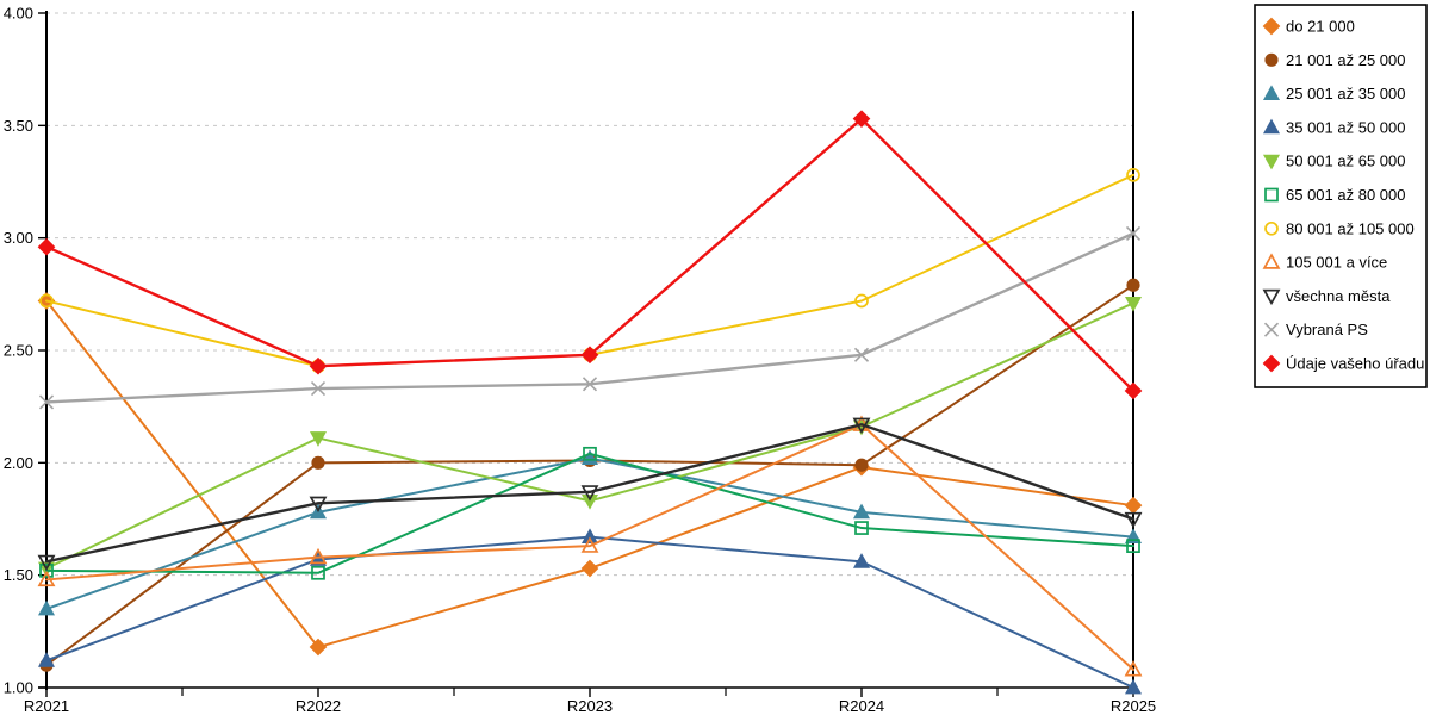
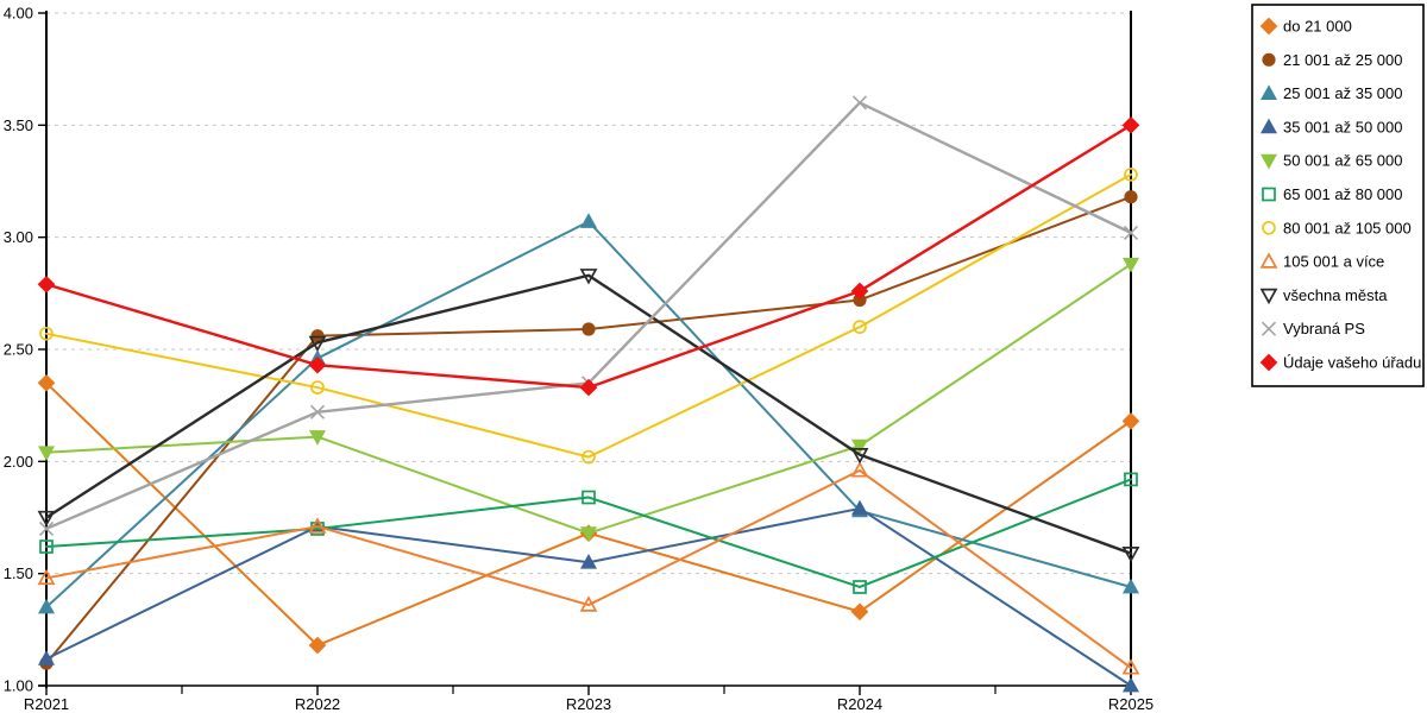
do 21 000/R2021: 2.72 -> 2.35
50 001 až 65 000/R2021: 1.53 -> 2.04
65 001 až 80 000/R2021: 1.52 -> 1.62
80 001 až 105 000/R2021: 2.72 -> 2.57
všechna města/R2021: 1.56 -> 1.75
Vybraná PS/R2021: 2.27 -> 1.70
Údaje vašeho úřadu/R2021: 2.96 -> 2.79
21 001 až 25 000/R2022: 2.00 -> 2.56
25 001 až 35 000/R2022: 1.78 -> 2.46
35 001 až 50 000/R2022: 1.57 -> 1.71
65 001 až 80 000/R2022: 1.51 -> 1.70
80 001 až 105 000/R2022: 2.43 -> 2.33
105 001 a více/R2022: 1.58 -> 1.71
všechna města/R2022: 1.82 -> 2.53
Vybraná PS/R2022: 2.33 -> 2.22
do 21 000/R2023: 1.53 -> 1.68
21 001 až 25 000/R2023: 2.01 -> 2.59
25 001 až 35 000/R2023: 2.02 -> 3.07
35 001 až 50 000/R2023: 1.67 -> 1.55
50 001 až 65 000/R2023: 1.83 -> 1.68
65 001 až 80 000/R2023: 2.04 -> 1.84
80 001 až 105 000/R2023: 2.48 -> 2.02
105 001 a více/R2023: 1.63 -> 1.36
všechna města/R2023: 1.87 -> 2.83
Údaje vašeho úřadu/R2023: 2.48 -> 2.33
do 21 000/R2024: 1.98 -> 1.33
21 001 až 25 000/R2024: 1.99 -> 2.72
35 001 až 50 000/R2024: 1.56 -> 1.79
50 001 až 65 000/R2024: 2.16 -> 2.07
65 001 až 80 000/R2024: 1.71 -> 1.44
80 001 až 105 000/R2024: 2.72 -> 2.60
105 001 a více/R2024: 2.17 -> 1.96
všechna města/R2024: 2.17 -> 2.03
Vybraná PS/R2024: 2.48 -> 3.60
Údaje vašeho úřadu/R2024: 3.53 -> 2.76
do 21 000/R2025: 1.81 -> 2.18
21 001 až 25 000/R2025: 2.79 -> 3.18
25 001 až 35 000/R2025: 1.67 -> 1.44
50 001 až 65 000/R2025: 2.71 -> 2.88
65 001 až 80 000/R2025: 1.63 -> 1.92
všechna města/R2025: 1.75 -> 1.59
Údaje vašeho úřadu/R2025: 2.32 -> 3.50
